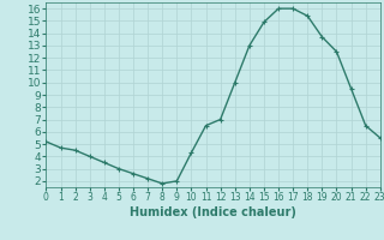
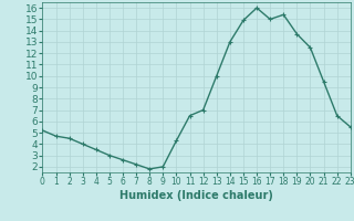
17: 16.0 -> 15.0
